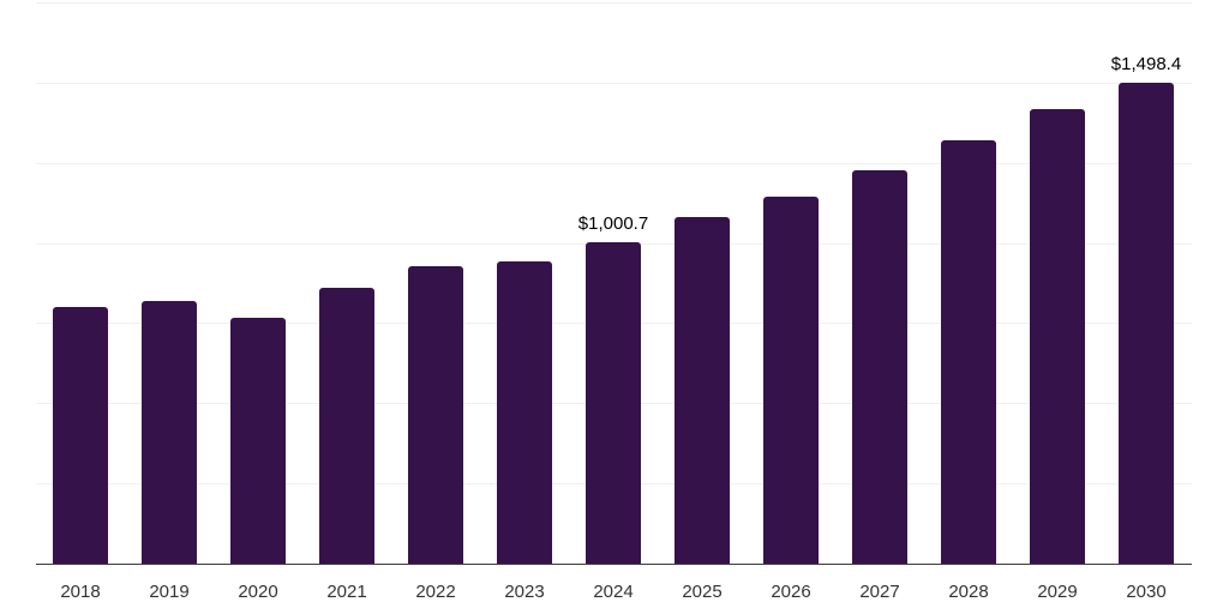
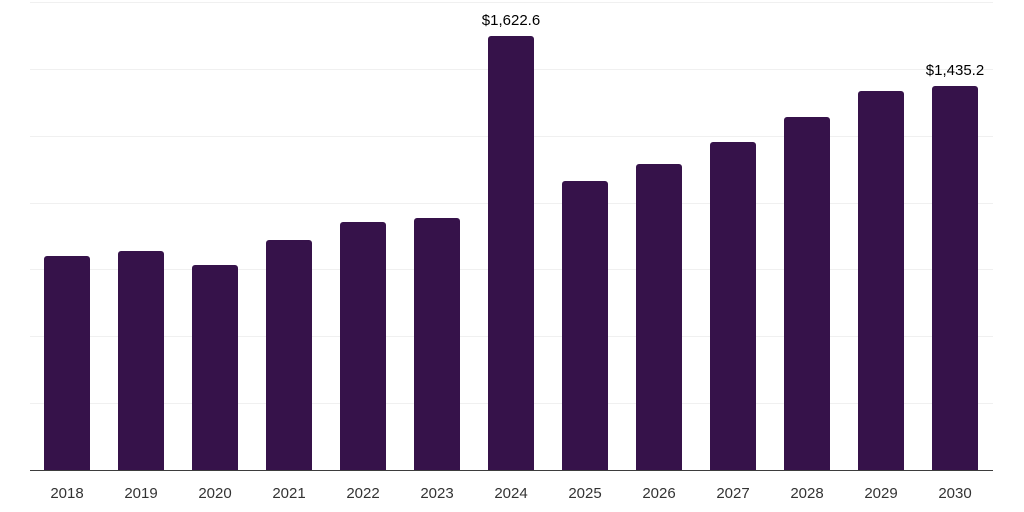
2024: $1,000.7 -> $1,622.6
2030: $1,498.4 -> $1,435.2
